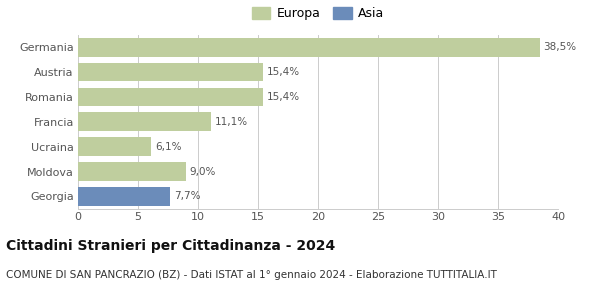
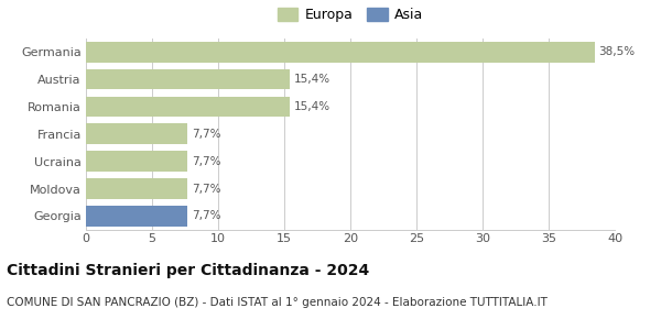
Francia: 11,1% -> 7,7%
Ucraina: 6,1% -> 7,7%
Moldova: 9,0% -> 7,7%
